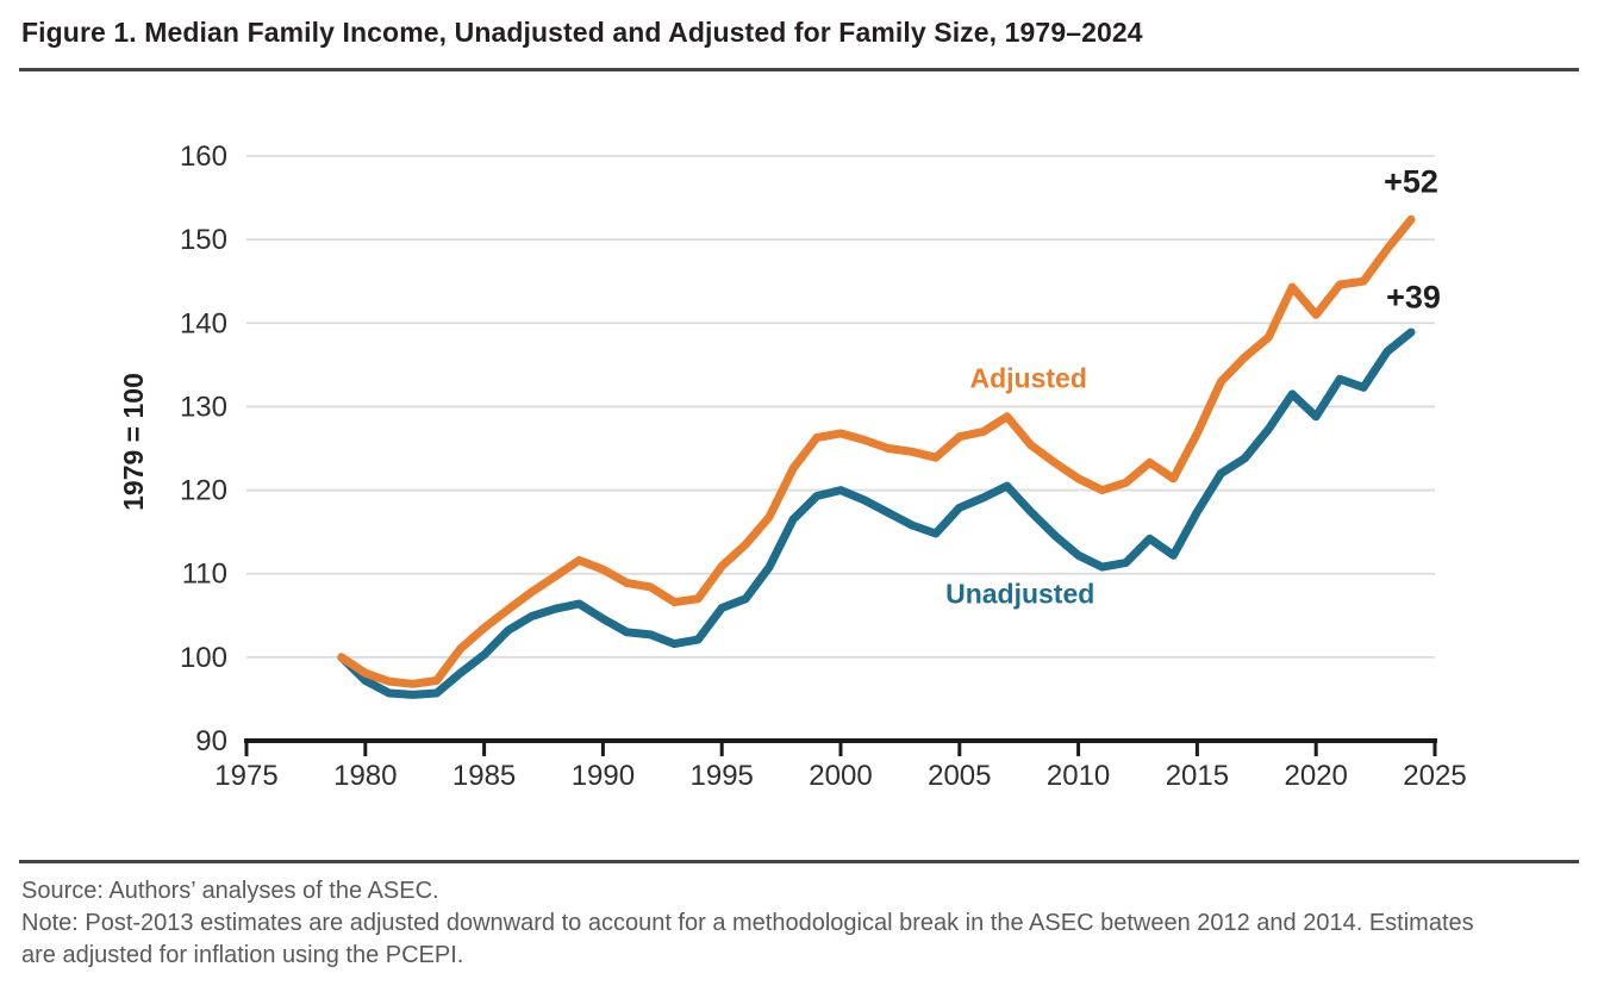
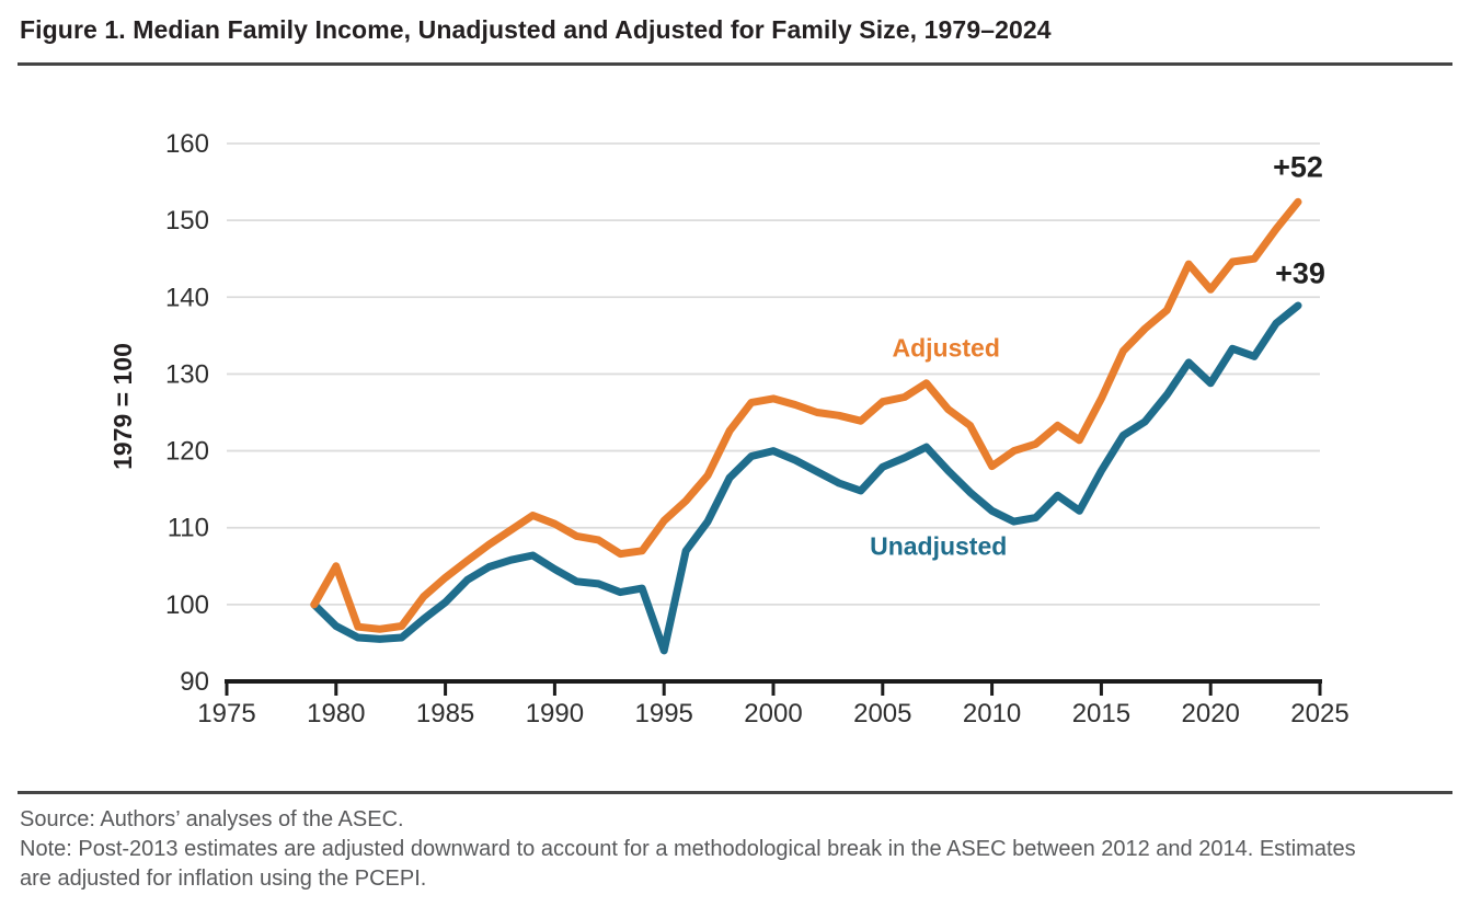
Adjusted/1980: 98 -> 105
Unadjusted/1995: 106 -> 94
Adjusted/2010: 121 -> 118
